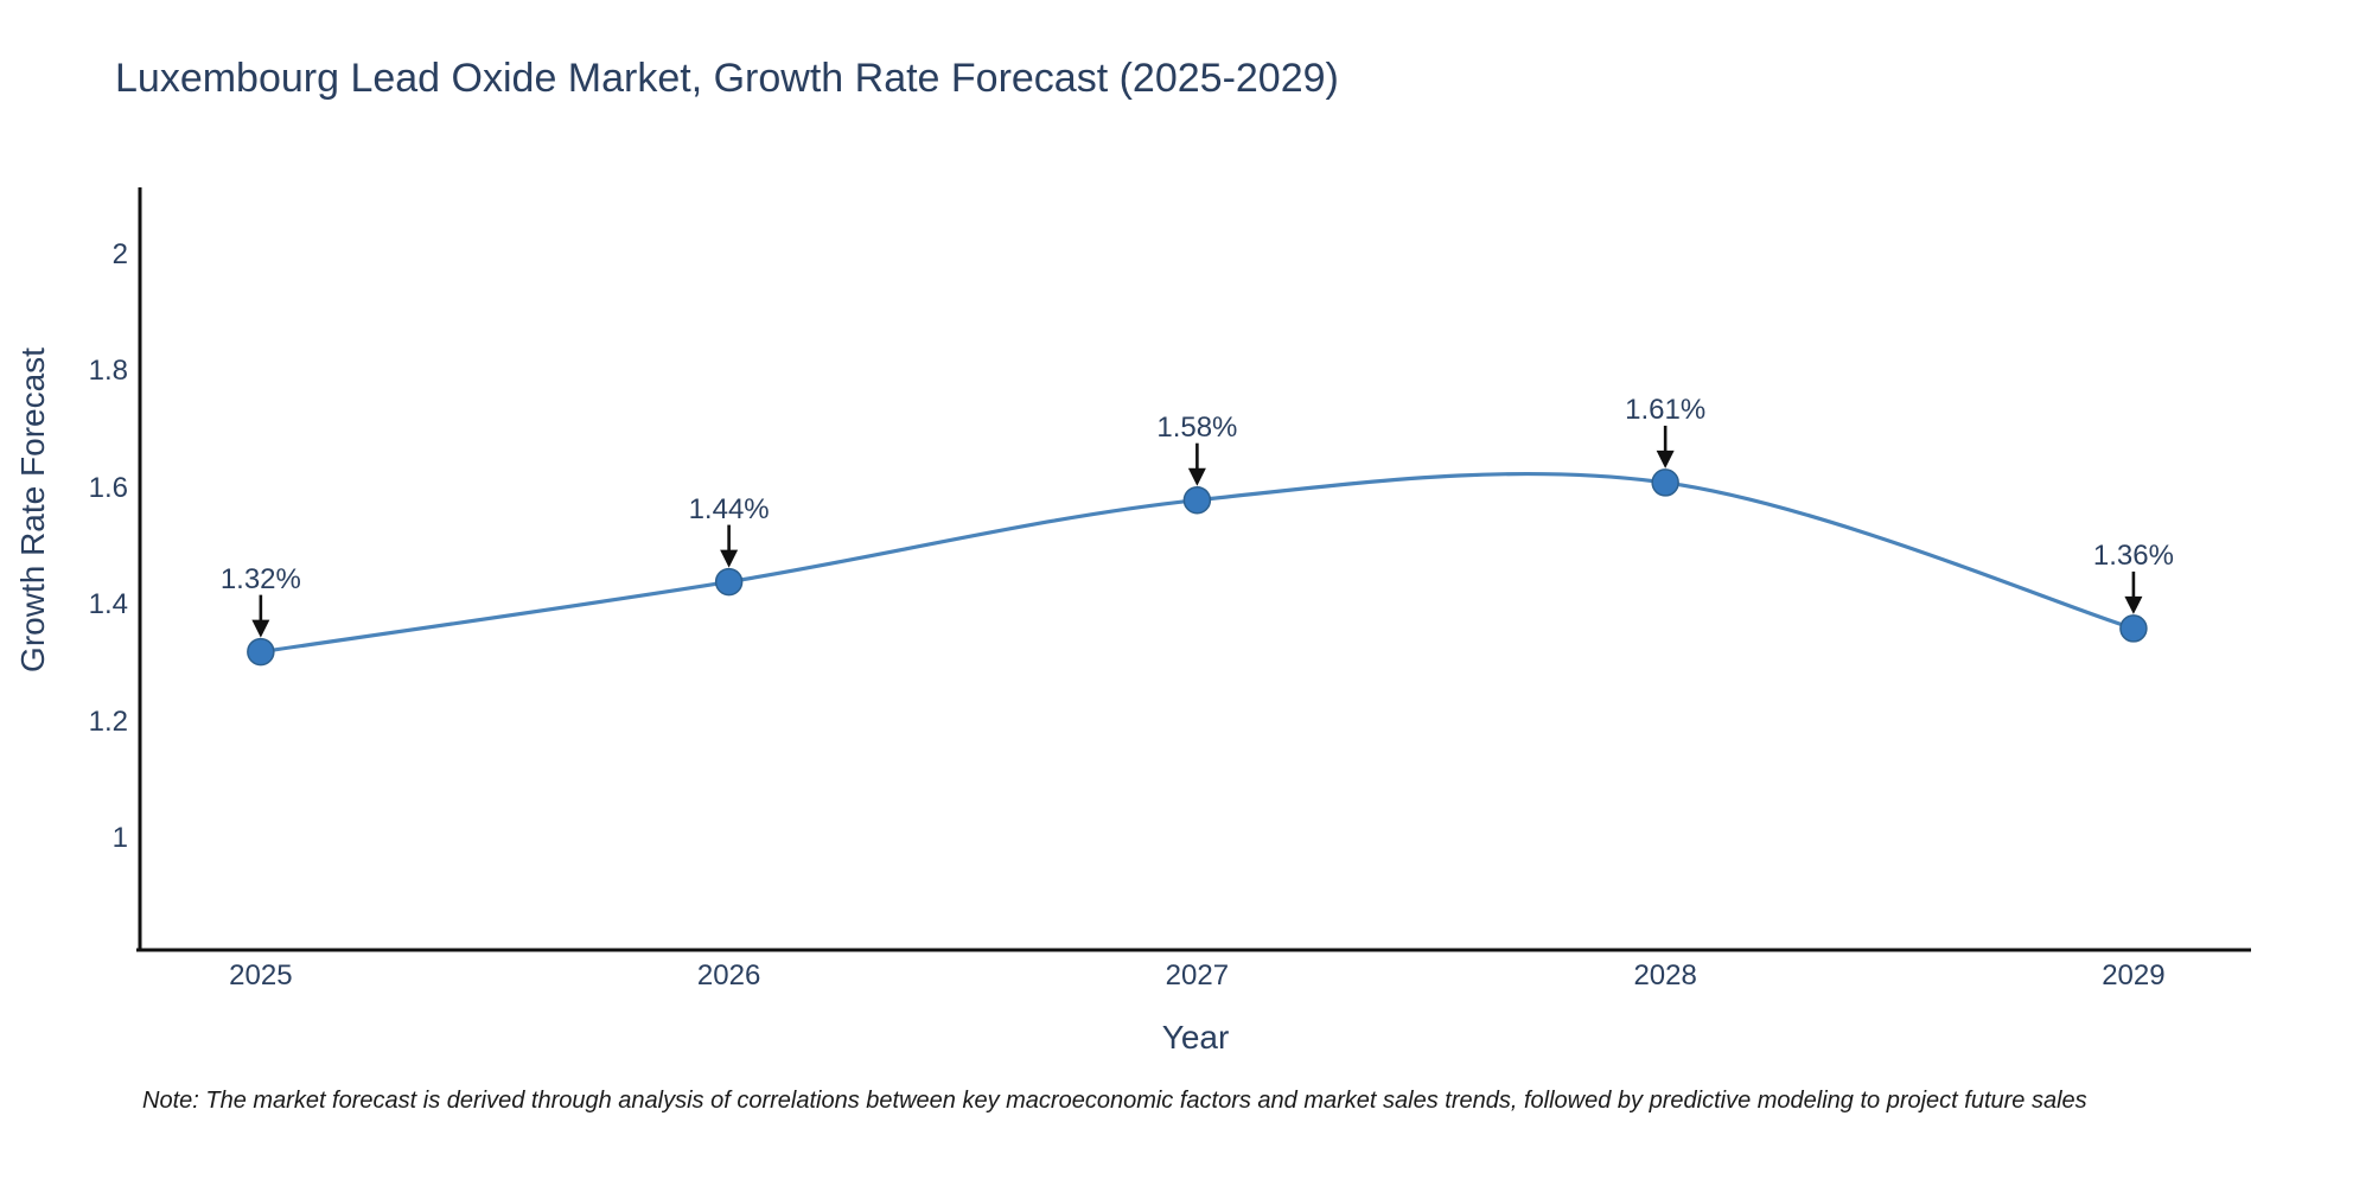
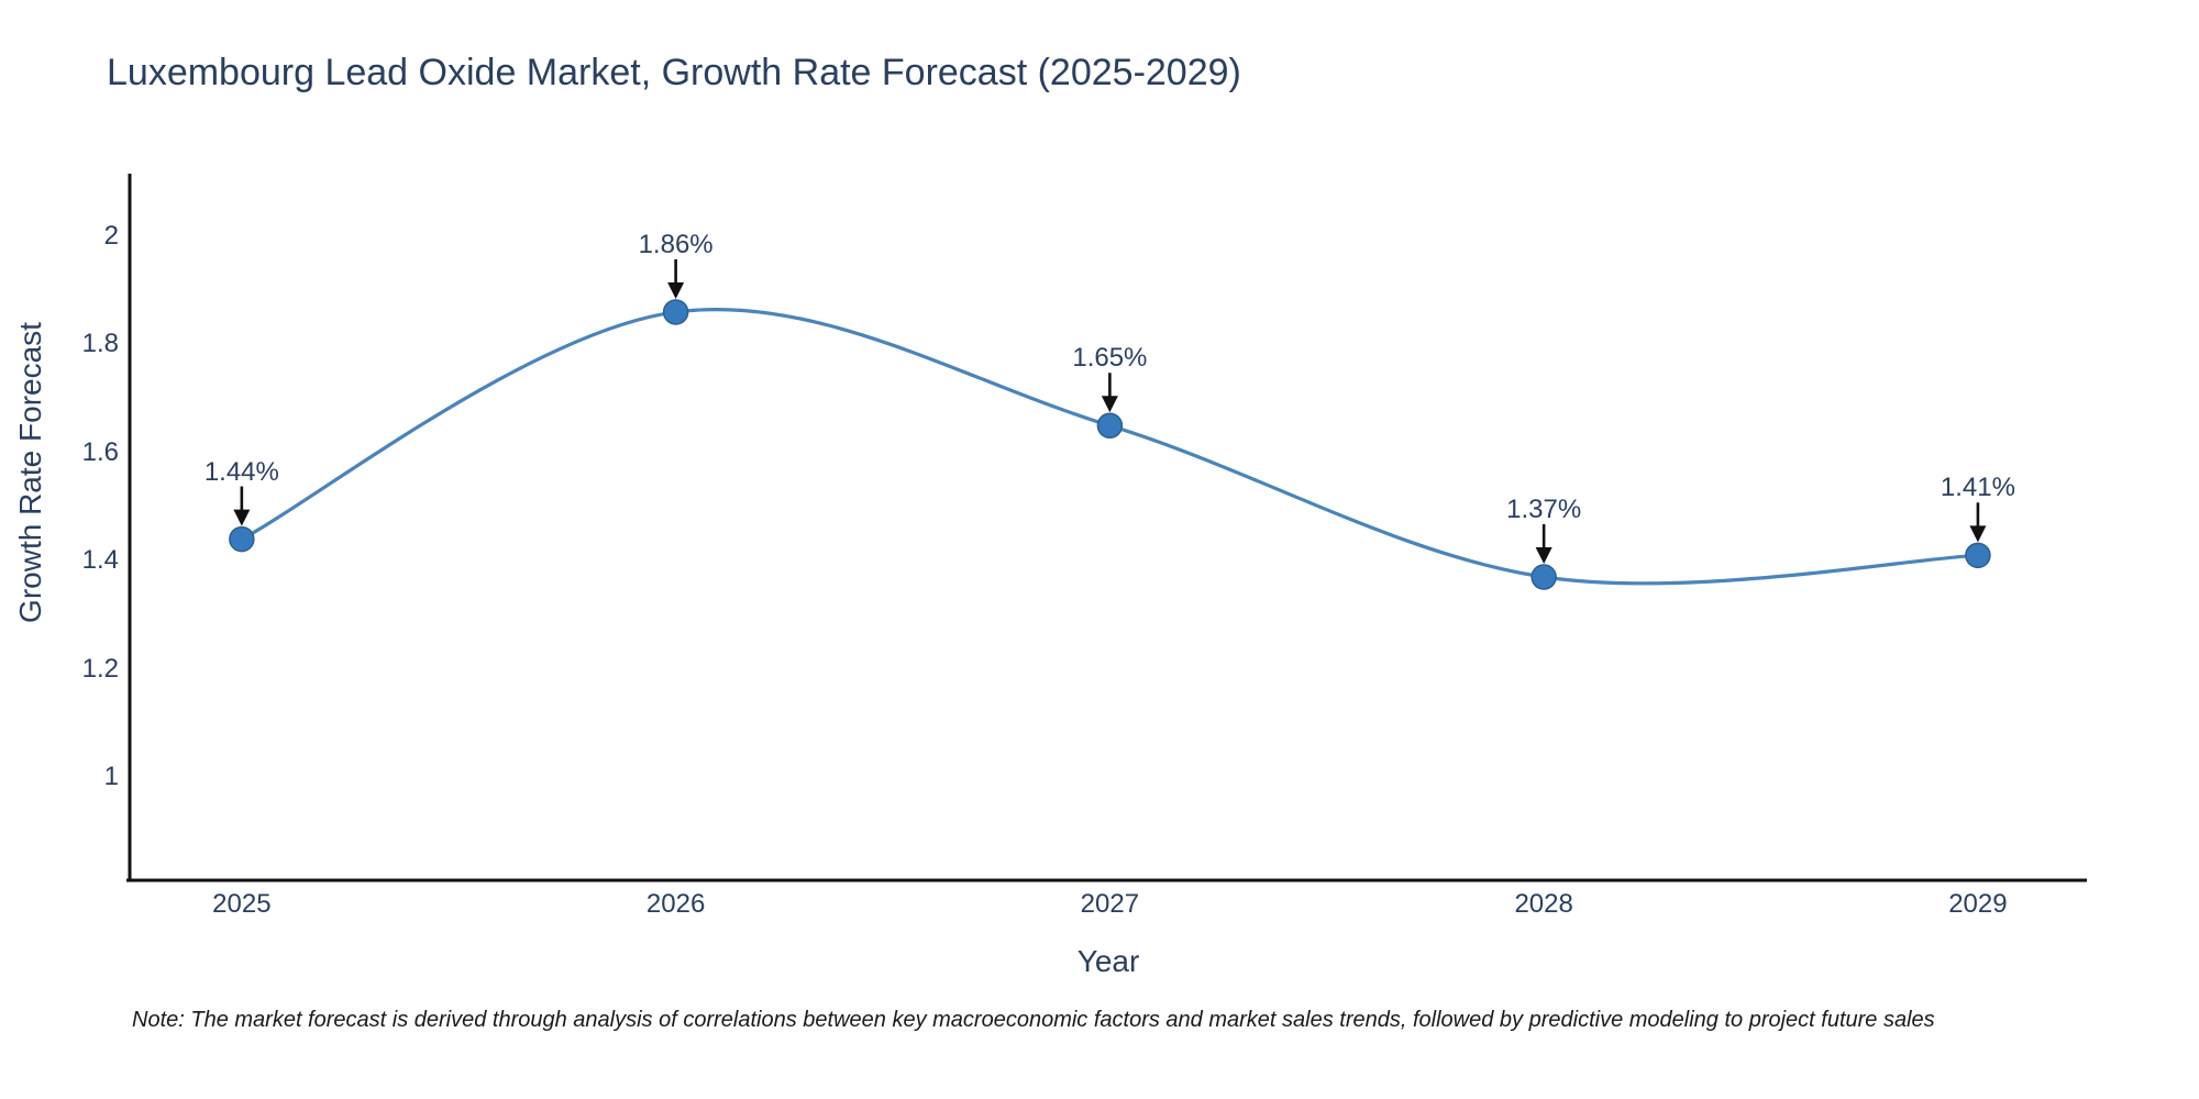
2025: 1.32% -> 1.44%
2026: 1.44% -> 1.86%
2027: 1.58% -> 1.65%
2028: 1.61% -> 1.37%
2029: 1.36% -> 1.41%
